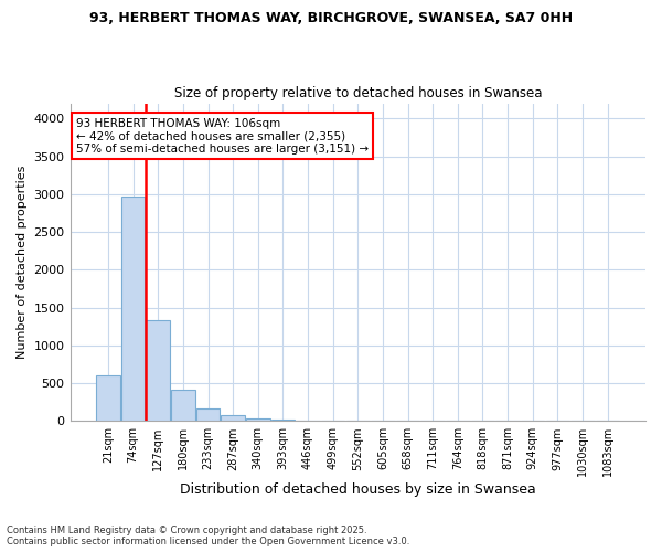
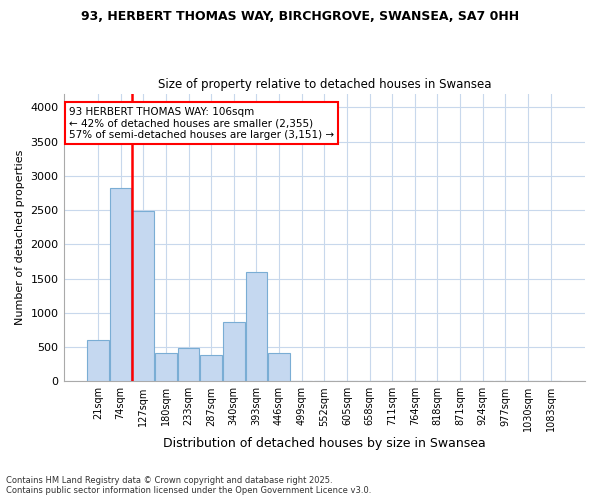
74sqm: 2970 -> 2820
127sqm: 1330 -> 2480
233sqm: 160 -> 480
287sqm: 80 -> 380
340sqm: 40 -> 860
393sqm: 20 -> 1600
446sqm: 0 -> 420
